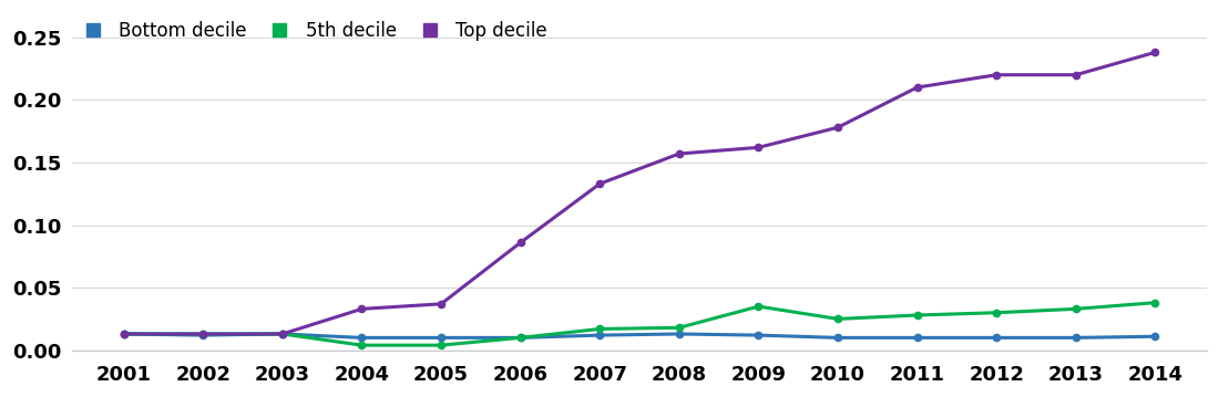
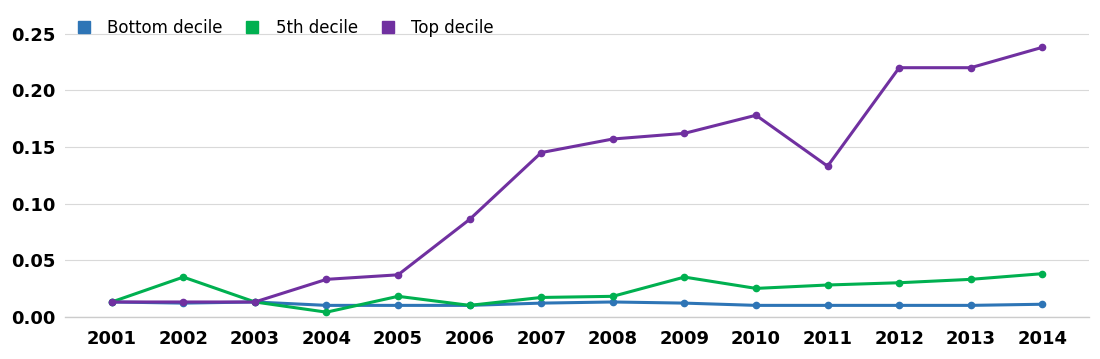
5th decile/2002: 0.013 -> 0.035
5th decile/2005: 0.004 -> 0.018
Top decile/2007: 0.133 -> 0.145
Top decile/2011: 0.210 -> 0.133
